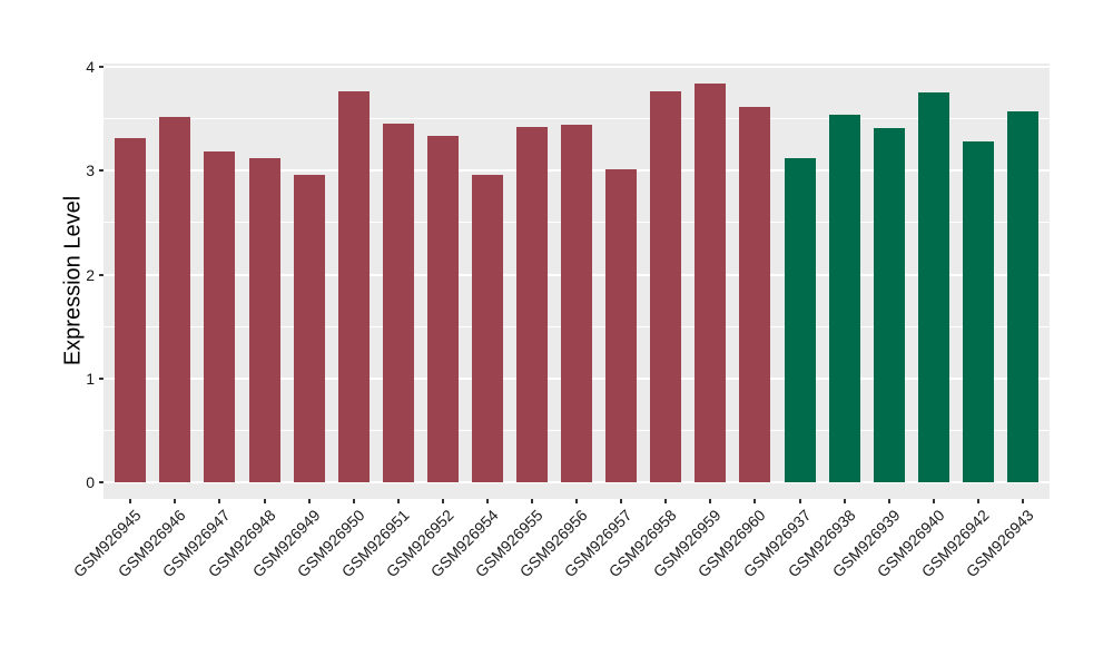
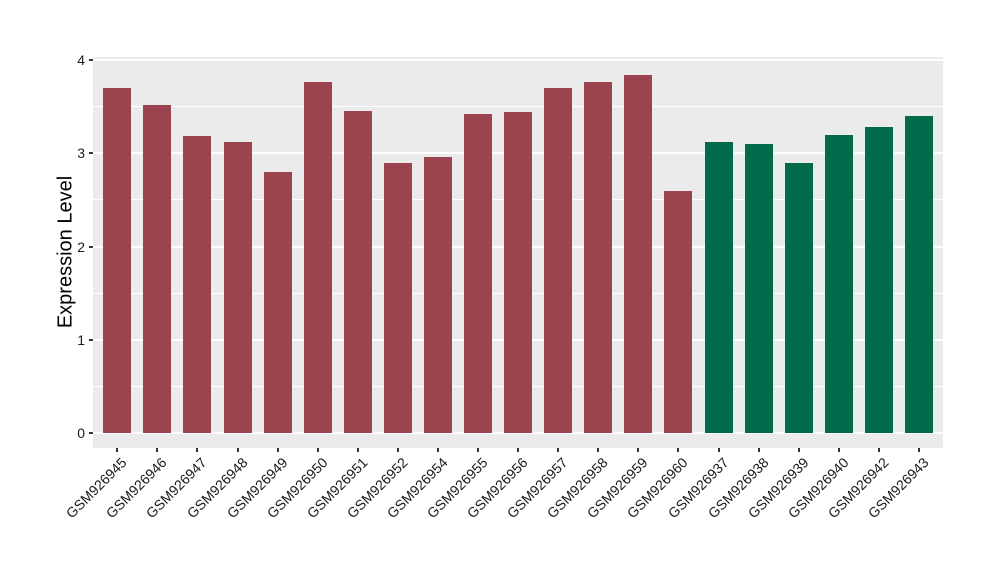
GSM926945: 3.3 -> 3.7
GSM926949: 3.0 -> 2.8
GSM926952: 3.3 -> 2.9
GSM926957: 3.0 -> 3.7
GSM926960: 3.6 -> 2.6
GSM926938: 3.5 -> 3.1
GSM926939: 3.4 -> 2.9
GSM926940: 3.8 -> 3.2
GSM926943: 3.6 -> 3.4
